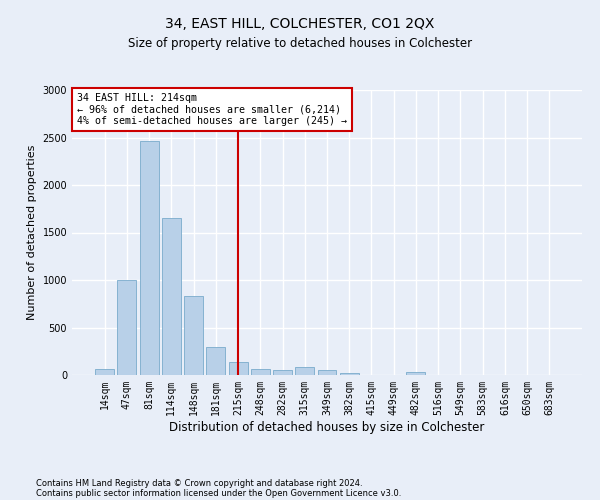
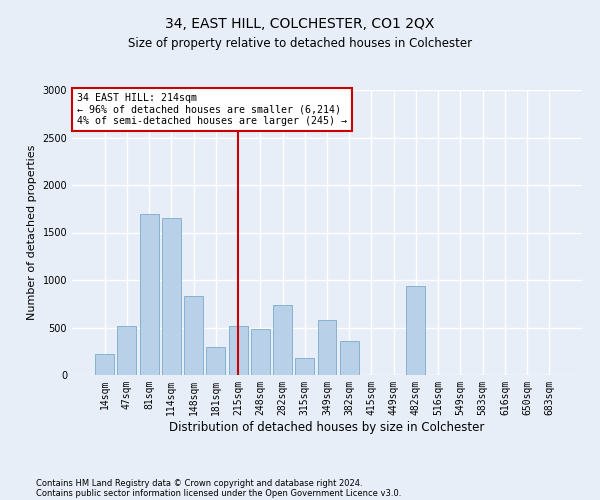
14sqm: 60 -> 220
47sqm: 1000 -> 520
81sqm: 2460 -> 1700
215sqm: 140 -> 520
248sqm: 60 -> 480
282sqm: 60 -> 740
315sqm: 80 -> 180
349sqm: 60 -> 580
382sqm: 20 -> 360
482sqm: 40 -> 940
